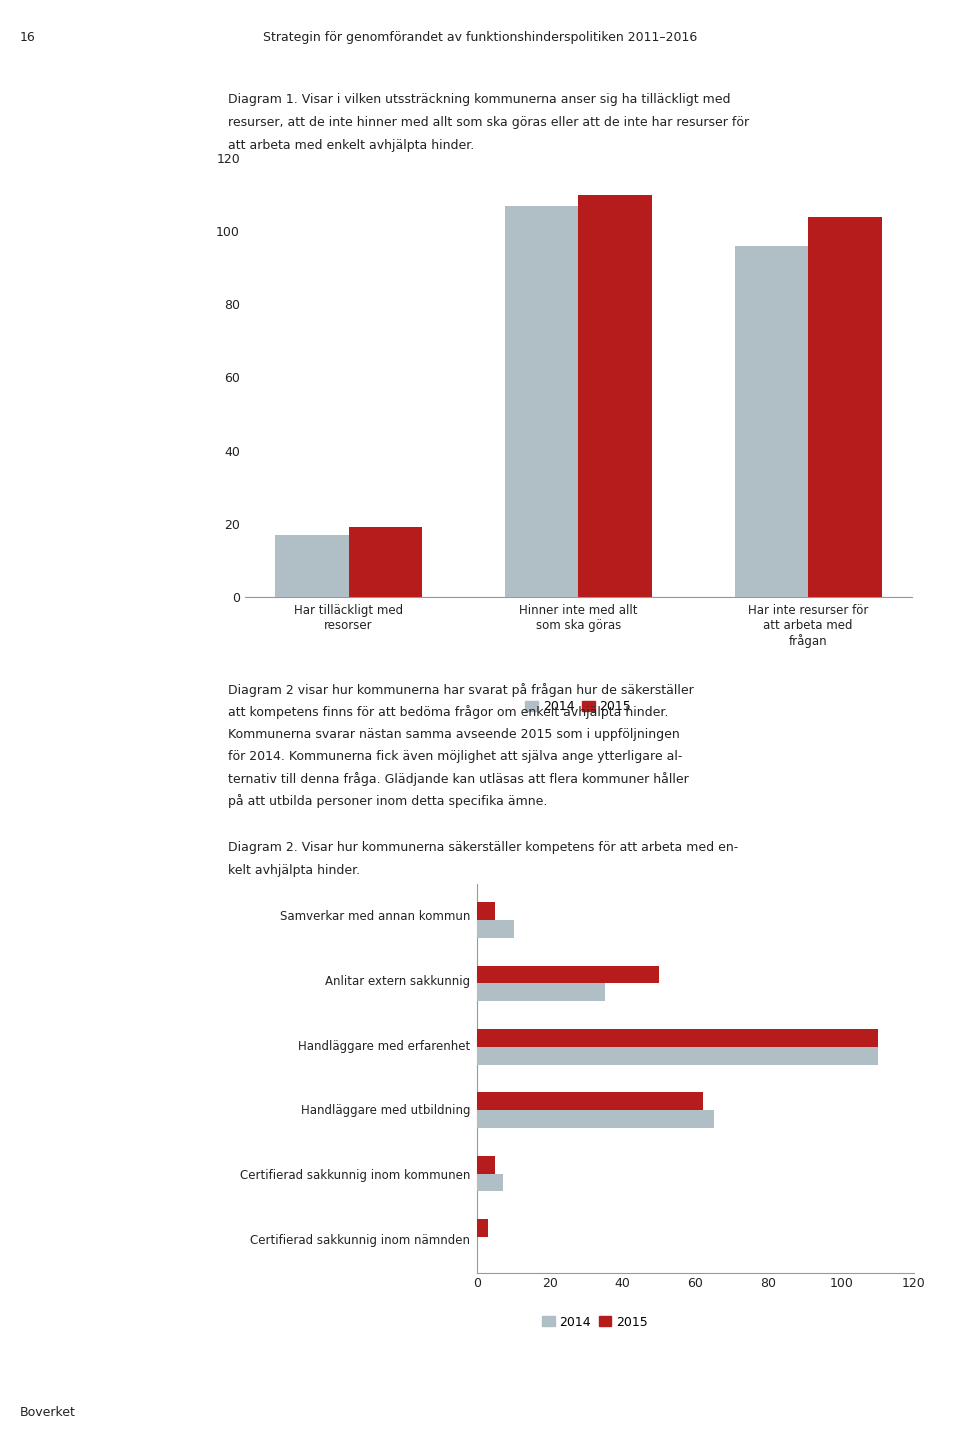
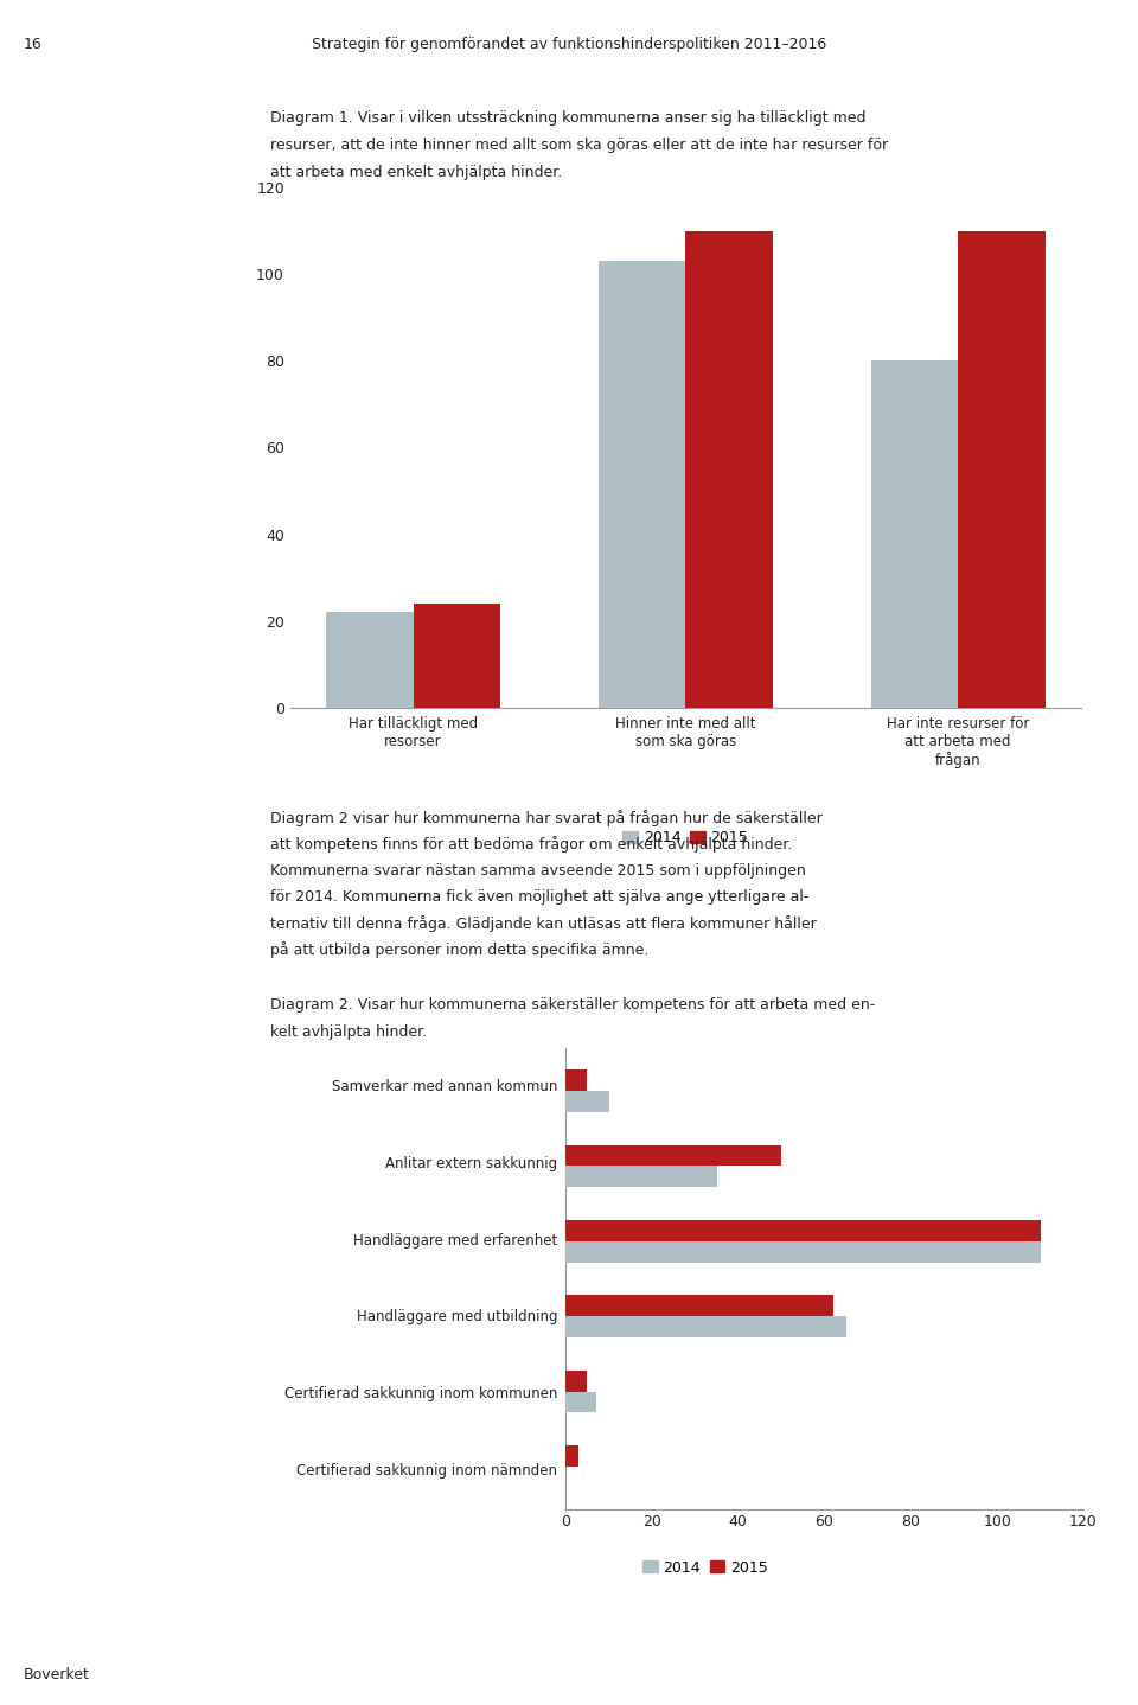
2014/Har tilläckligt med resorser: 17 -> 22
2015/Har tilläckligt med resorser: 19 -> 24
2014/Hinner inte med allt som ska göras: 107 -> 103
2014/Har inte resurser för att arbeta med frågan: 96 -> 80
2015/Har inte resurser för att arbeta med frågan: 104 -> 110
